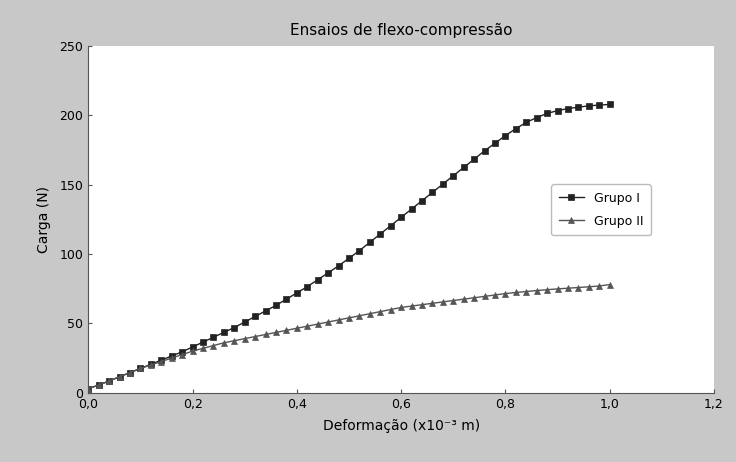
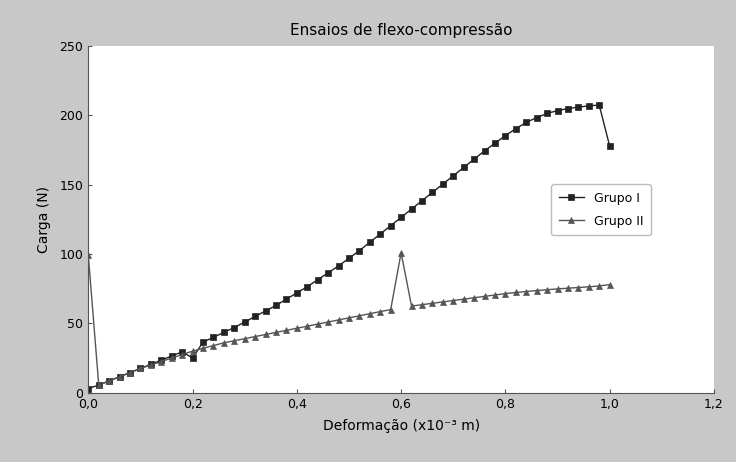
Grupo II/0,0: 3 -> 99
Grupo I/0,2: 33 -> 25
Grupo II/0,6: 62 -> 101
Grupo I/1,0: 208 -> 178
